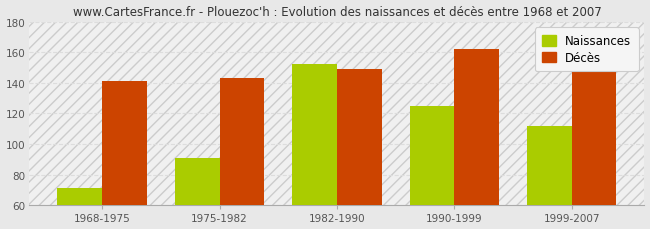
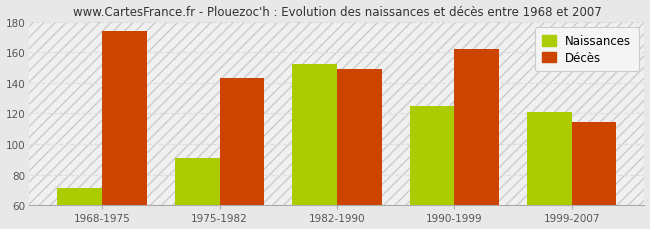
Décès/1968-1975: 141 -> 174
Naissances/1999-2007: 112 -> 121
Décès/1999-2007: 147 -> 114
